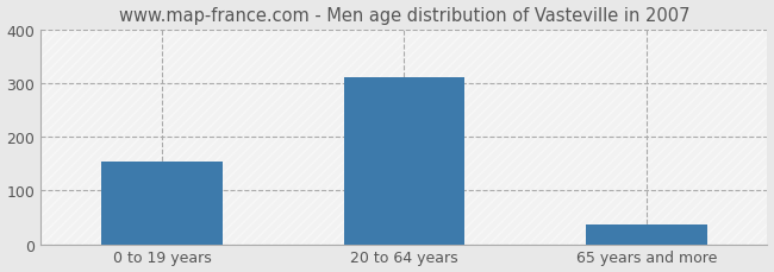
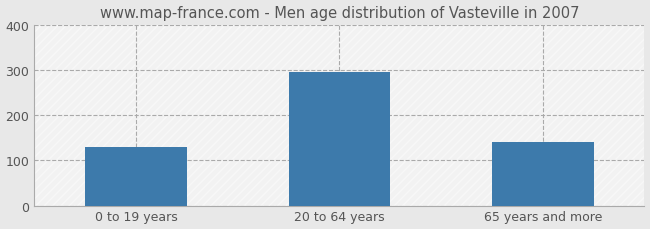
0 to 19 years: 155 -> 130
20 to 64 years: 312 -> 295
65 years and more: 37 -> 140
